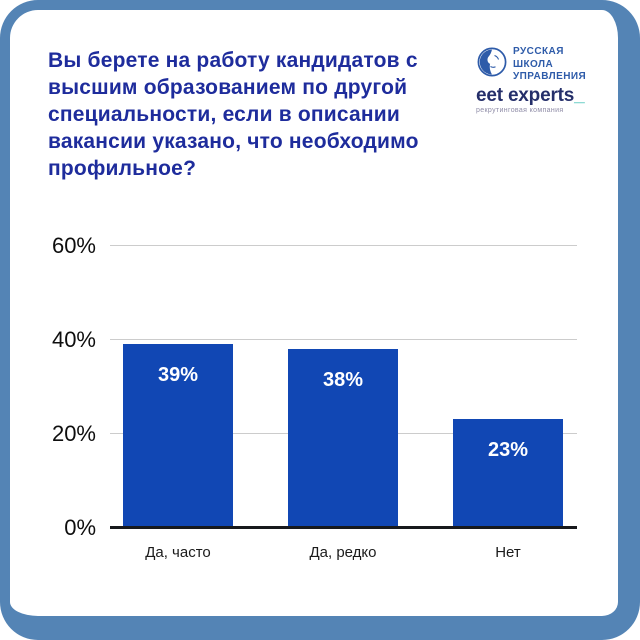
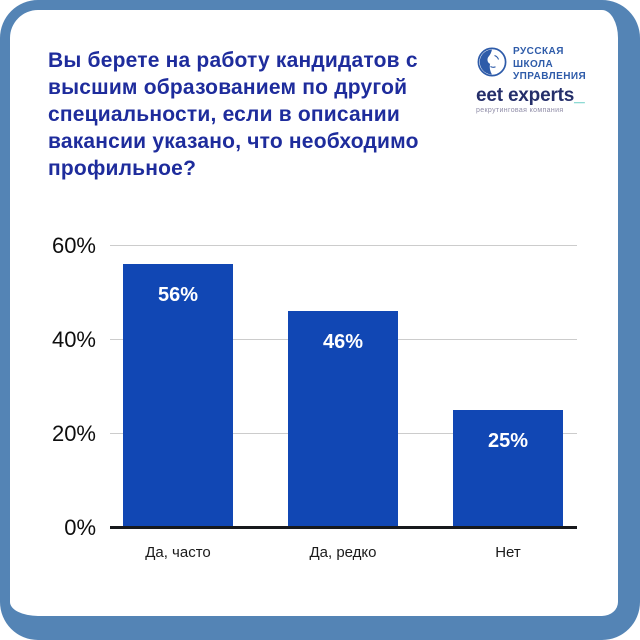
Да, часто: 39% -> 56%
Да, редко: 38% -> 46%
Нет: 23% -> 25%
